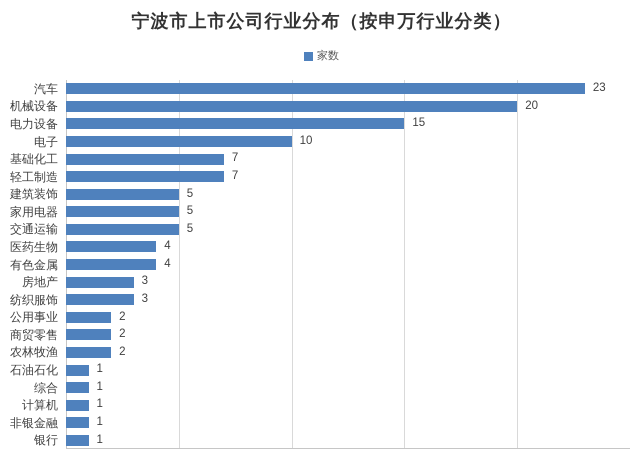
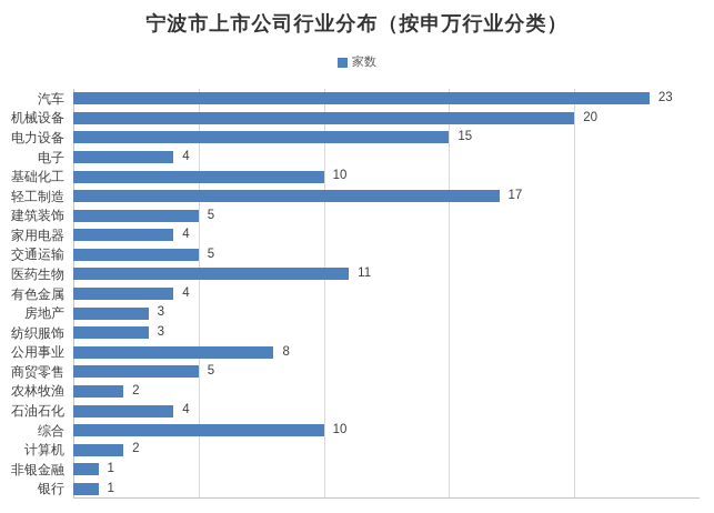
电子: 10 -> 4
基础化工: 7 -> 10
轻工制造: 7 -> 17
家用电器: 5 -> 4
医药生物: 4 -> 11
公用事业: 2 -> 8
商贸零售: 2 -> 5
石油石化: 1 -> 4
综合: 1 -> 10
计算机: 1 -> 2
